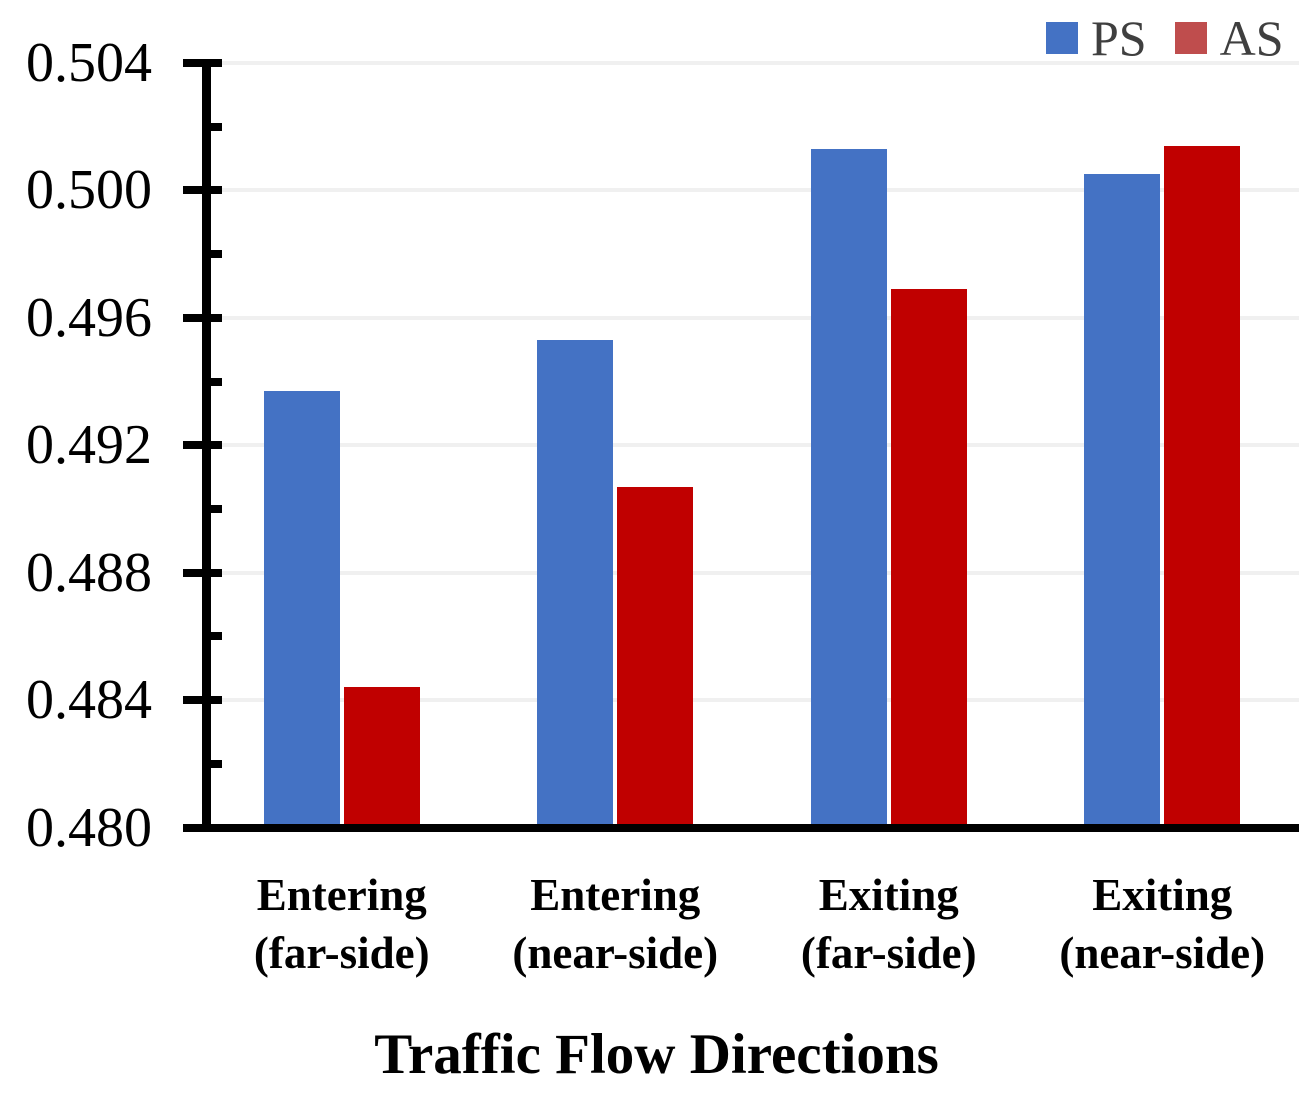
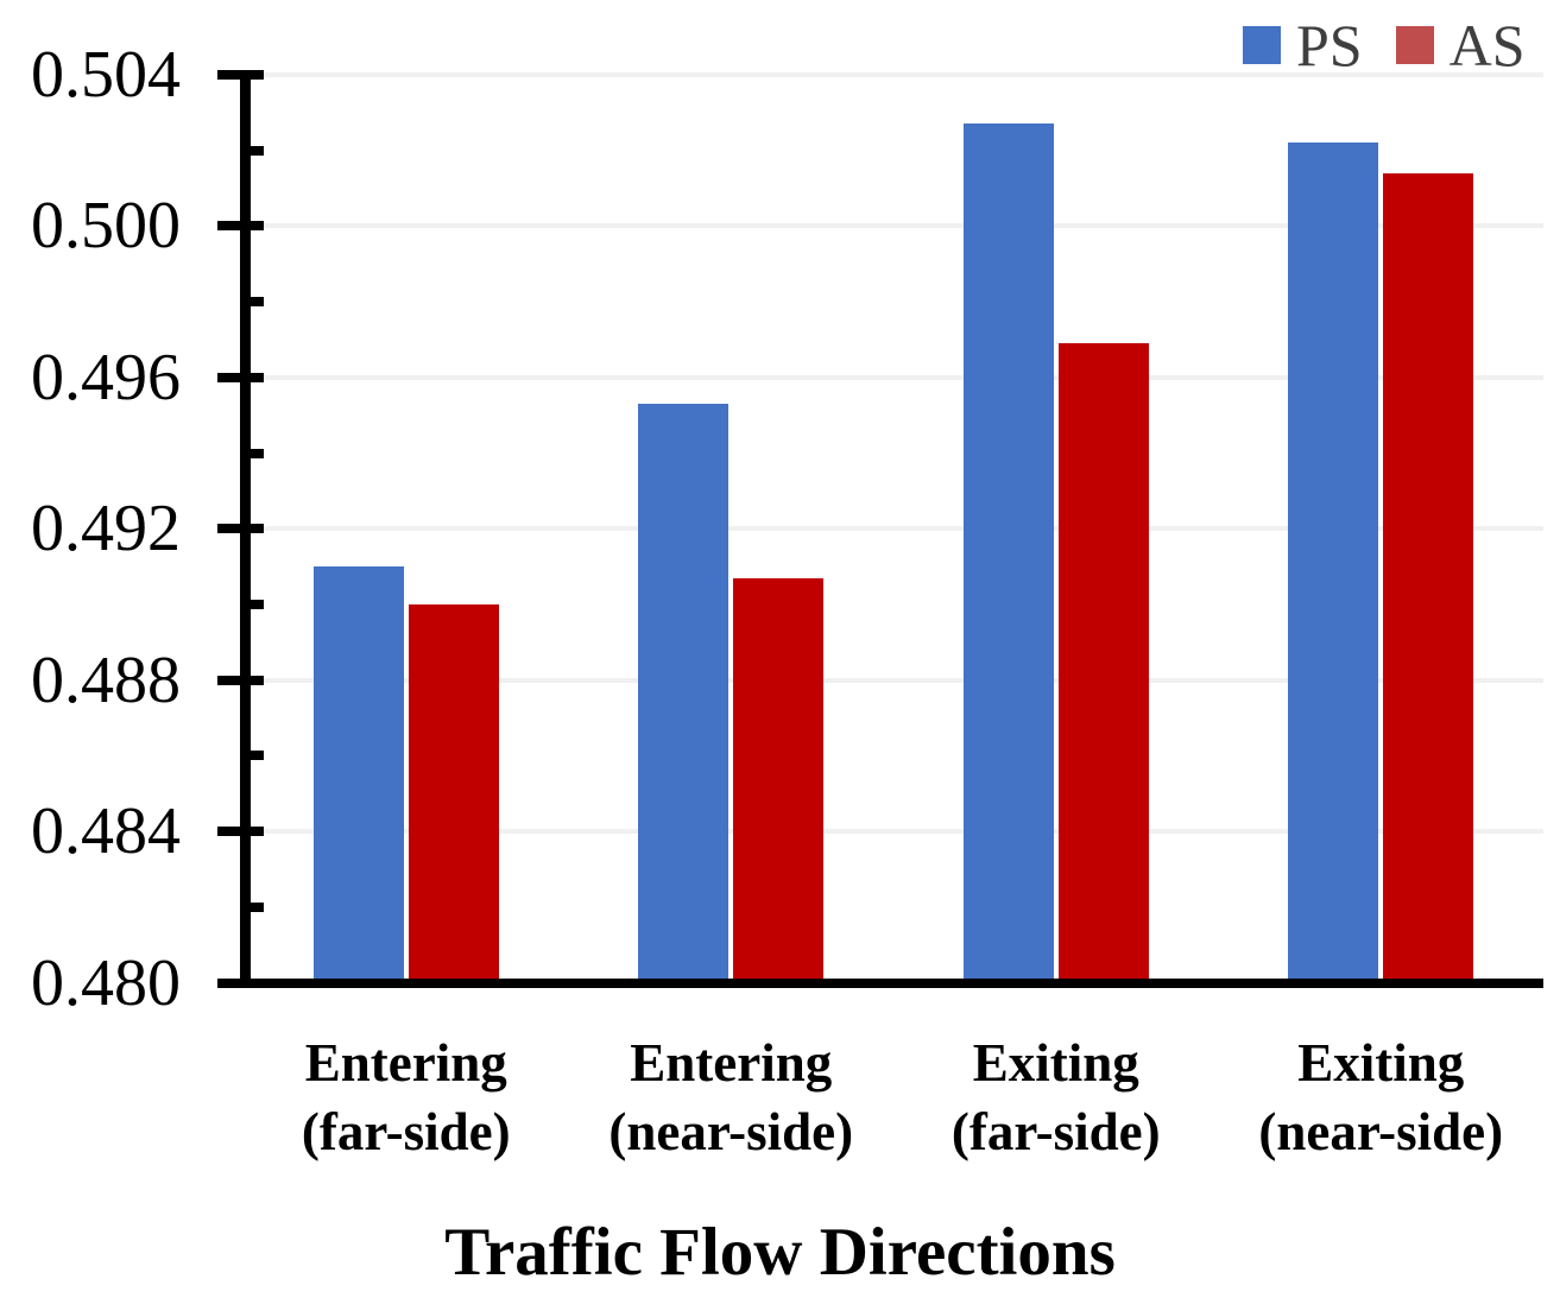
PS/Entering (far-side): 0.4937 -> 0.4910
AS/Entering (far-side): 0.4844 -> 0.4900
PS/Exiting (far-side): 0.5013 -> 0.5027
PS/Exiting (near-side): 0.5005 -> 0.5022
